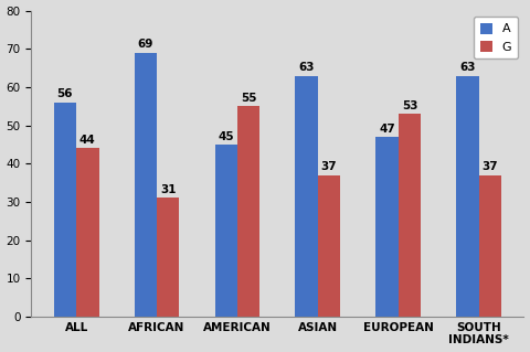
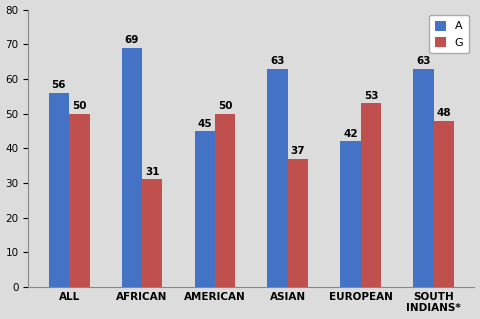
G/ALL: 44 -> 50
G/AMERICAN: 55 -> 50
A/EUROPEAN: 47 -> 42
G/SOUTH INDIANS*: 37 -> 48
